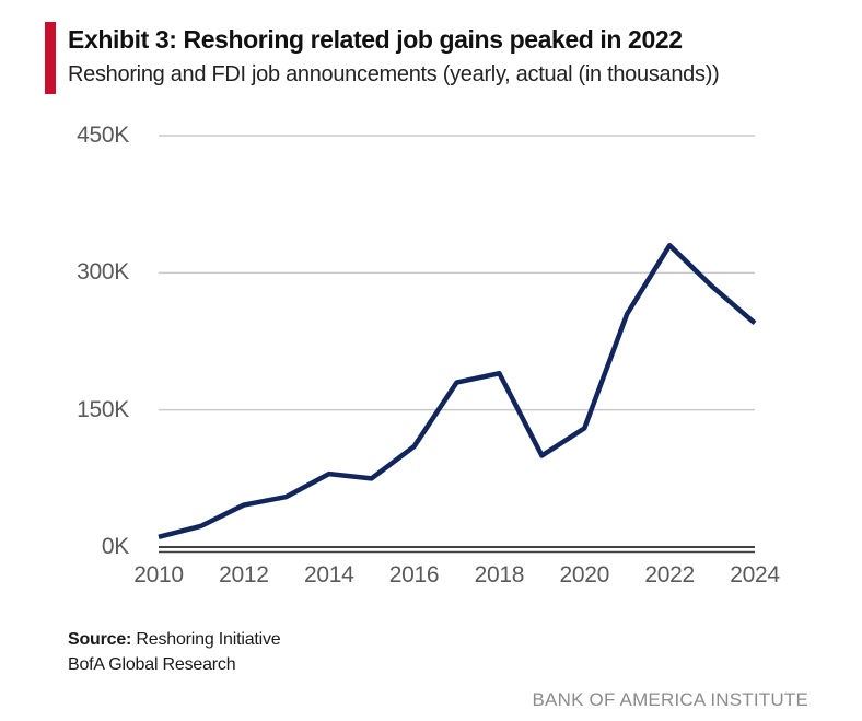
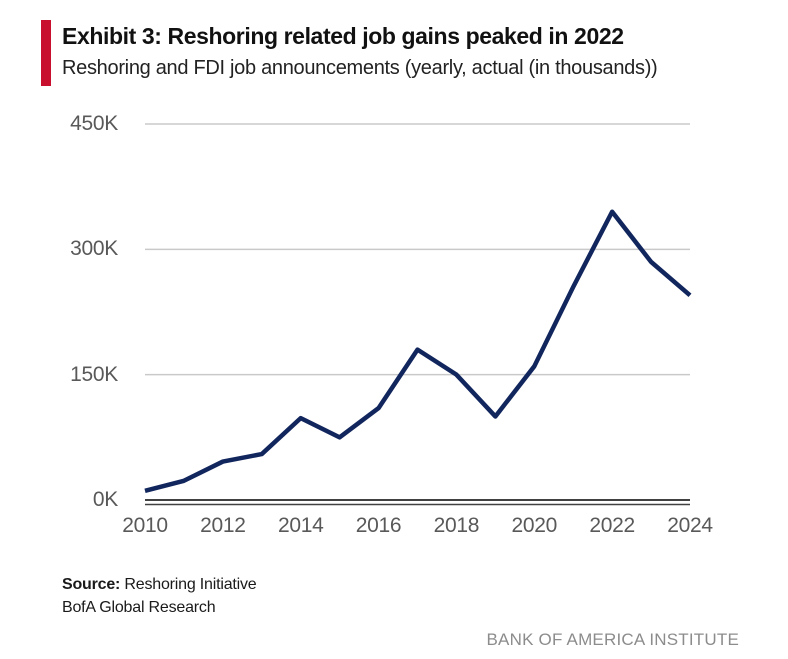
2014: 80K -> 100K
2018: 190K -> 150K
2020: 130K -> 160K
2022: 330K -> 340K
